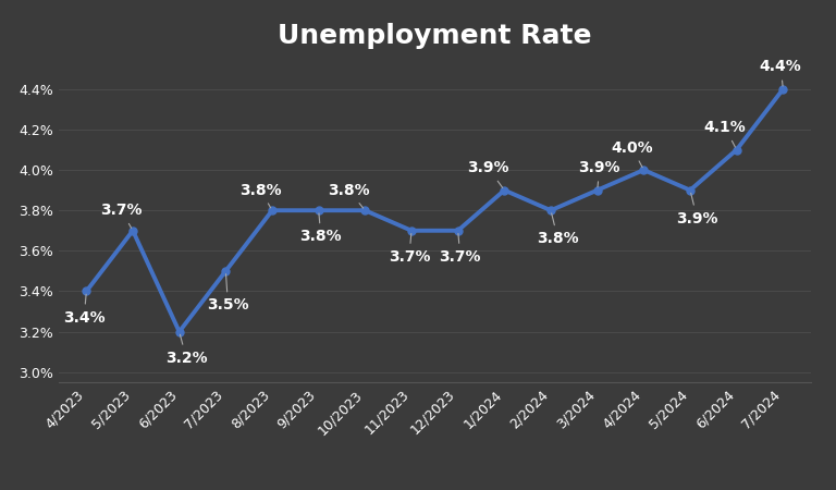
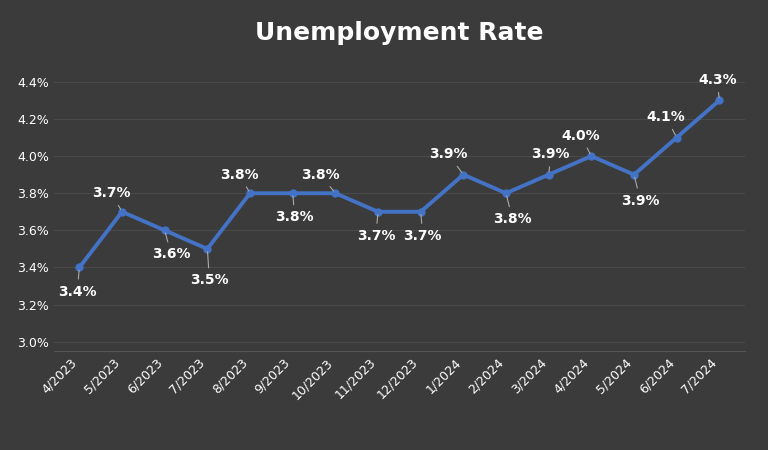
6/2023: 3.2% -> 3.6%
7/2024: 4.4% -> 4.3%
